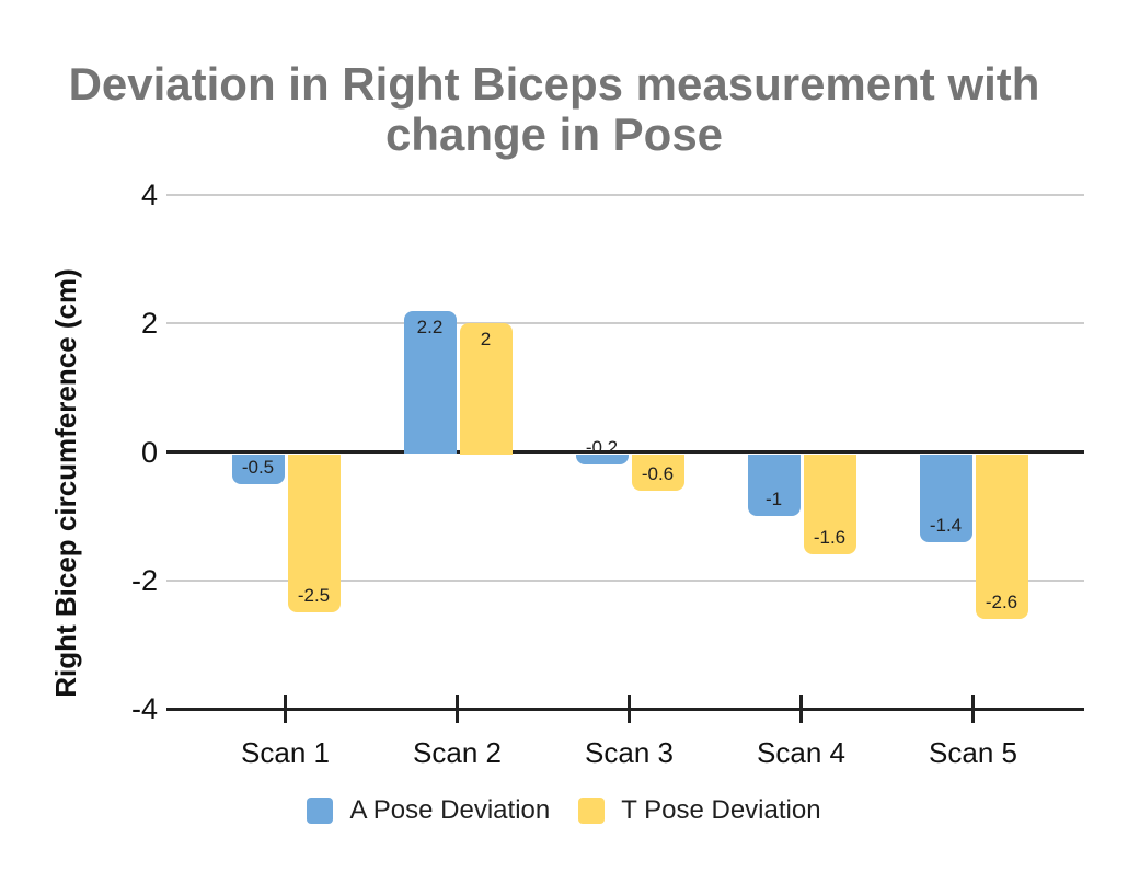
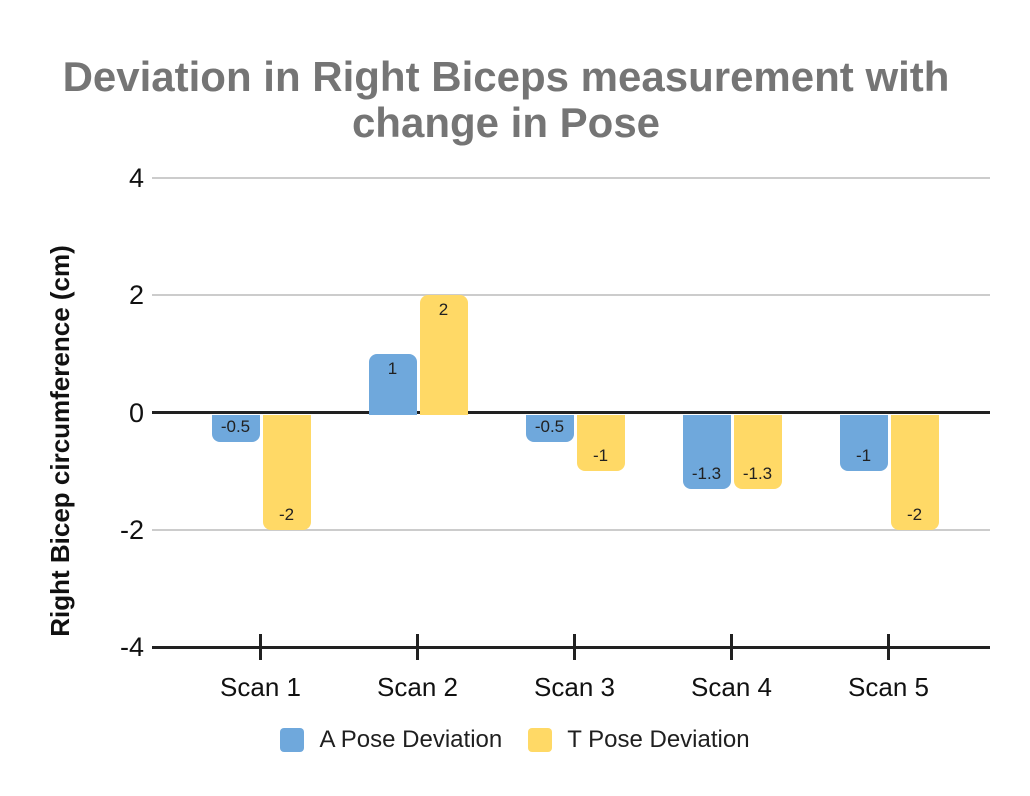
T Pose Deviation/Scan 1: -2.5 -> -2
A Pose Deviation/Scan 2: 2.2 -> 1
A Pose Deviation/Scan 3: -0.2 -> -0.5
T Pose Deviation/Scan 3: -0.6 -> -1
A Pose Deviation/Scan 4: -1 -> -1.3
T Pose Deviation/Scan 4: -1.6 -> -1.3
A Pose Deviation/Scan 5: -1.4 -> -1
T Pose Deviation/Scan 5: -2.6 -> -2
